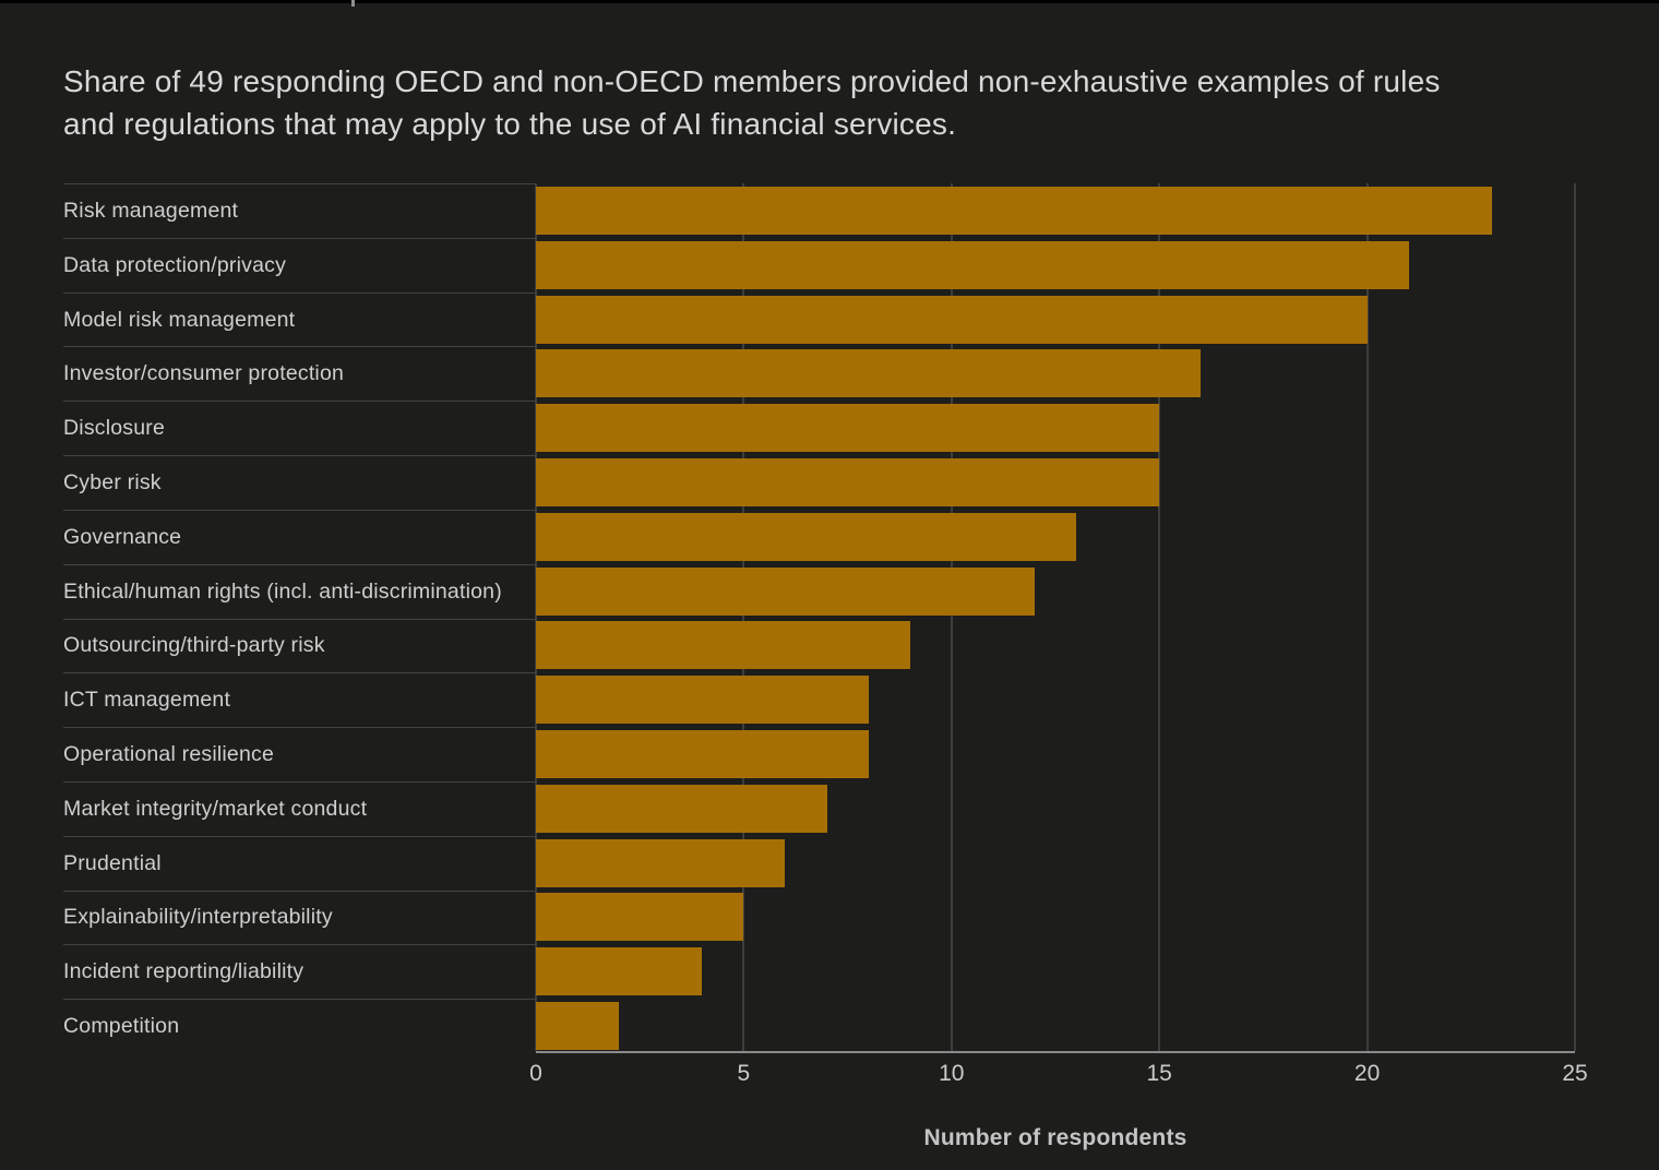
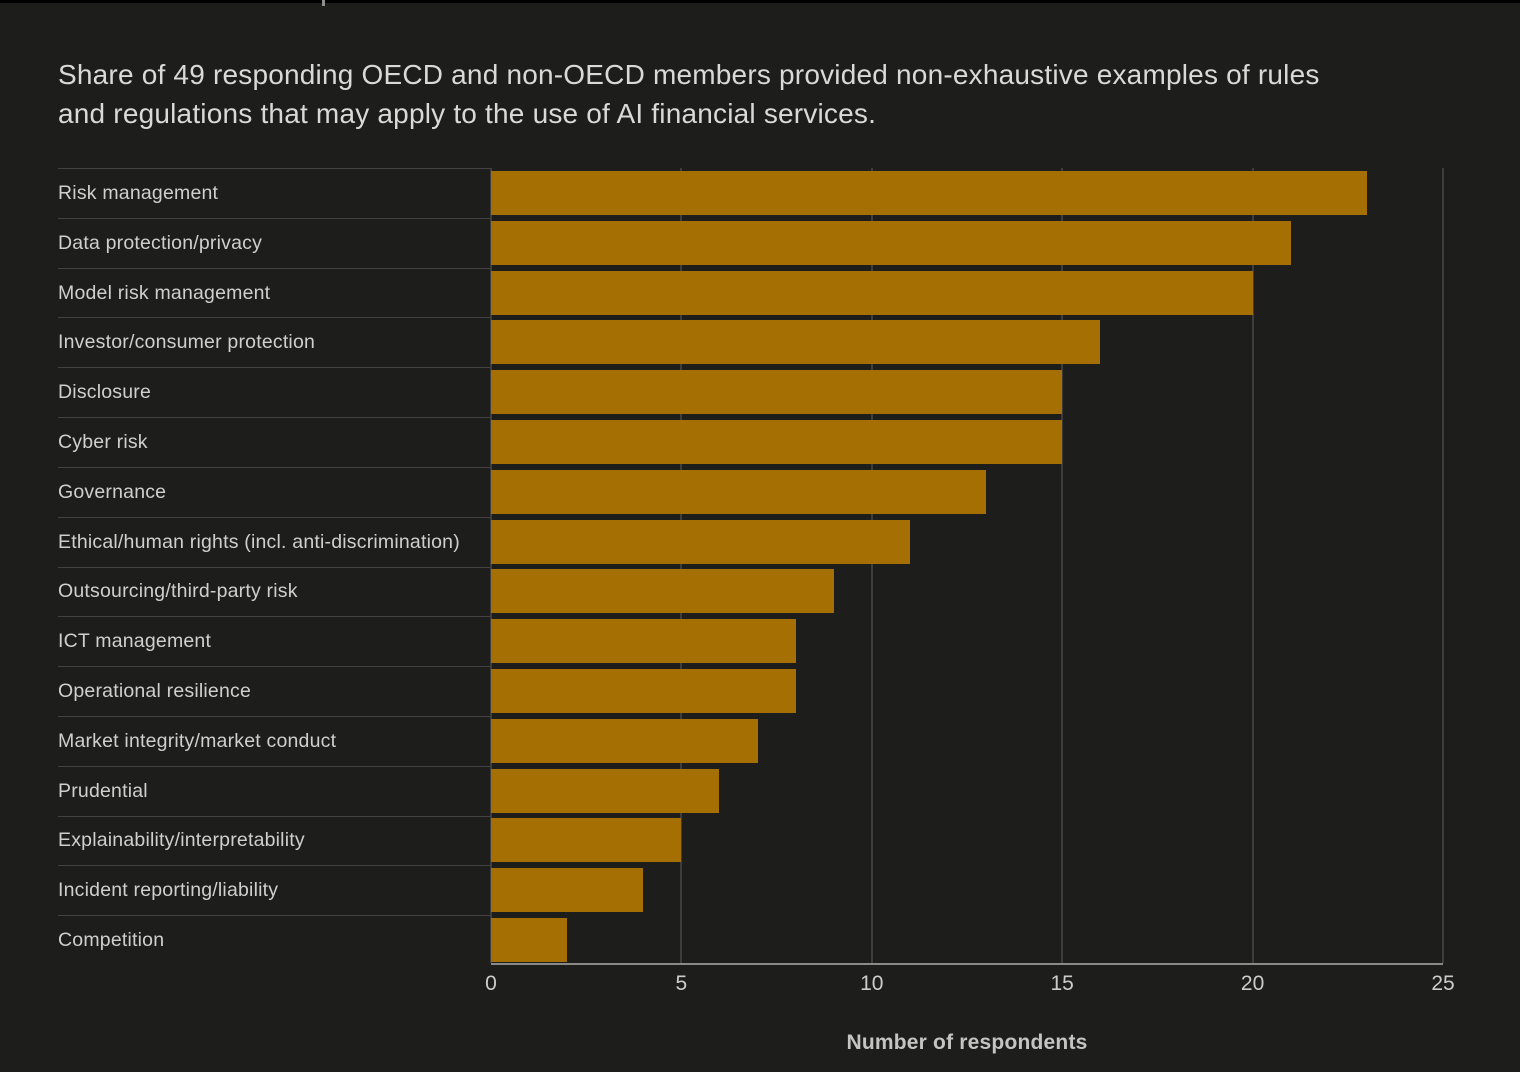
Ethical/human rights (incl. anti-discrimination): 12 -> 11
